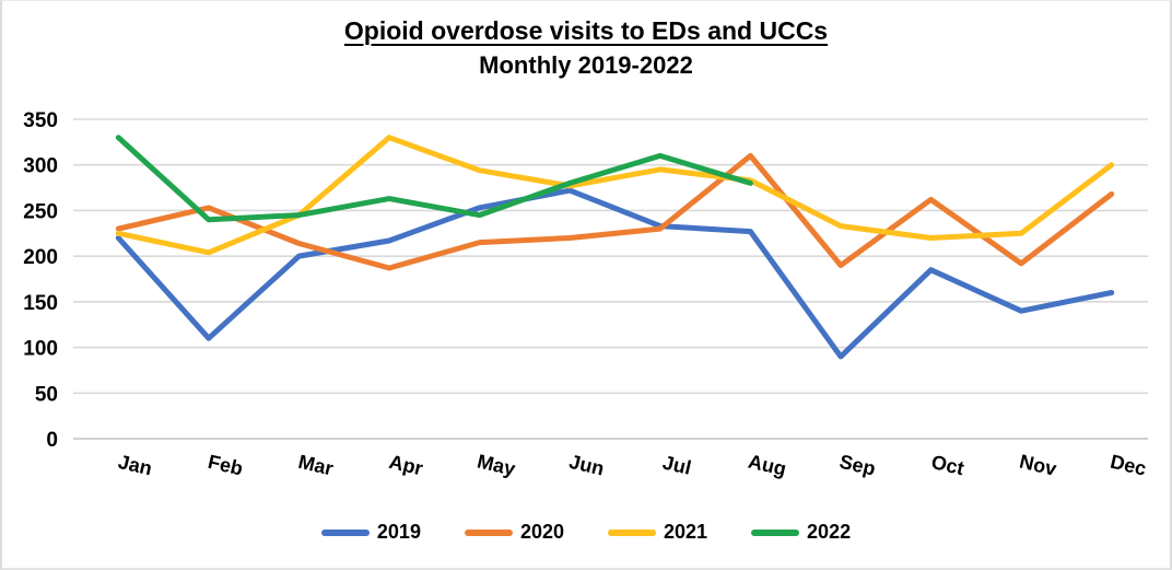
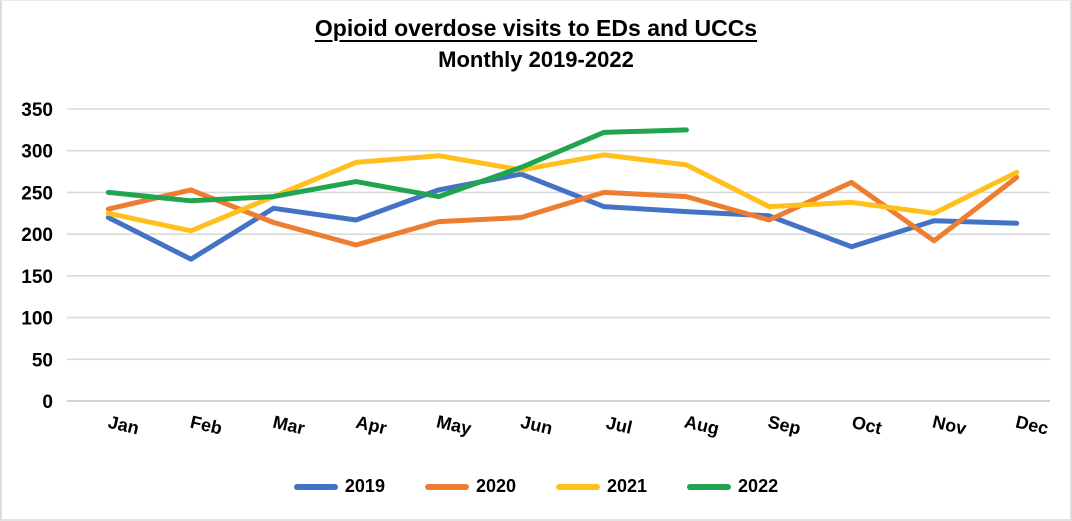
2022/Jan: 330 -> 250
2019/Feb: 110 -> 170
2019/Mar: 200 -> 230
2021/Apr: 330 -> 290
2020/Jul: 230 -> 250
2022/Jul: 310 -> 320
2020/Aug: 310 -> 240
2022/Aug: 280 -> 320
2019/Sep: 90 -> 220
2020/Sep: 190 -> 220
2021/Oct: 220 -> 240
2019/Nov: 140 -> 220
2019/Dec: 160 -> 210
2021/Dec: 300 -> 270
